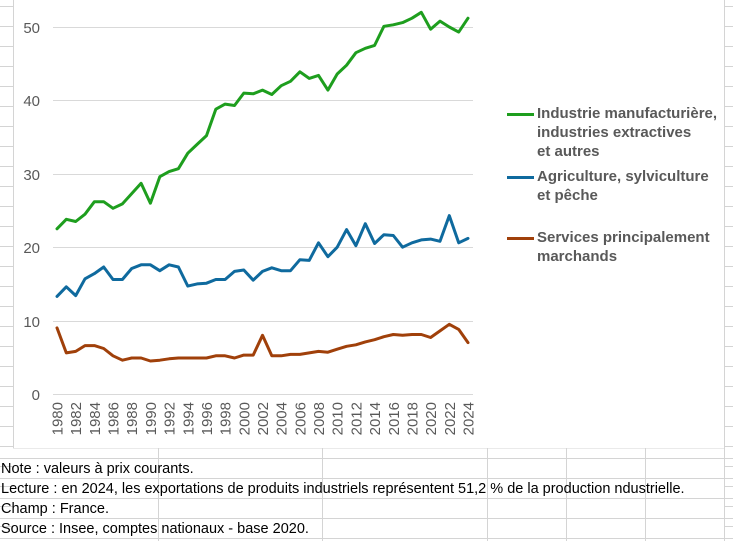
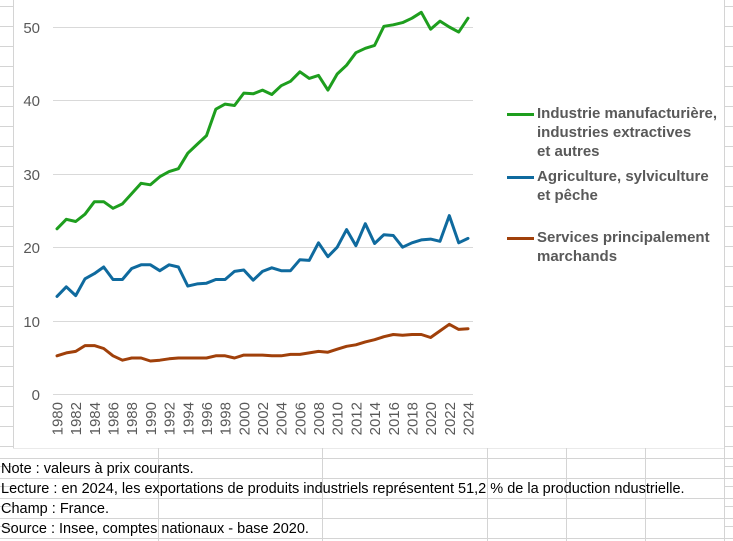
Services principalement marchands/1980: 9 -> 5
Industrie manufacturière, industries extractives et autres/1990: 26 -> 28
Services principalement marchands/2002: 8 -> 5
Services principalement marchands/2024: 7 -> 9
